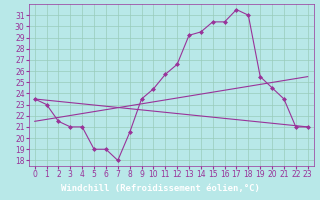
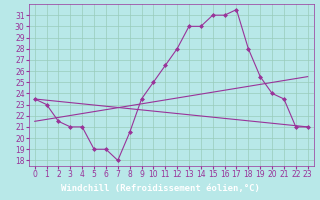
10: 24.4 -> 25.0
11: 25.7 -> 26.5
12: 26.6 -> 28.0
13: 29.2 -> 30.0
14: 29.5 -> 30.0
15: 30.4 -> 31.0
16: 30.4 -> 31.0
18: 31.0 -> 28.0
20: 24.5 -> 24.0
